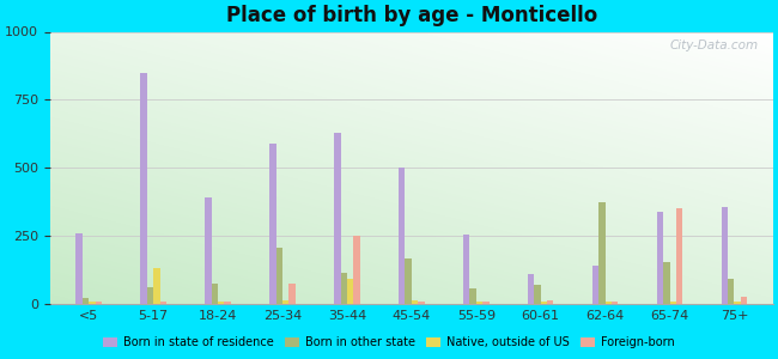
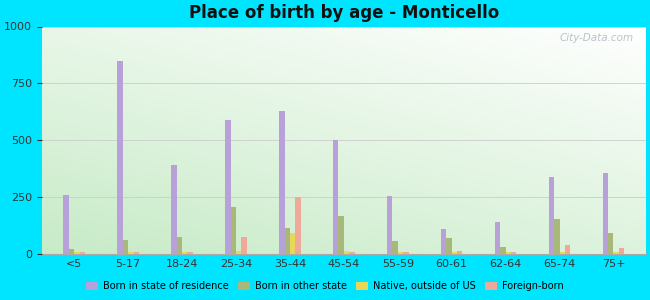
Native, outside of US/5-17: 130 -> 10
Born in other state/62-64: 375 -> 30
Foreign-born/65-74: 350 -> 40
